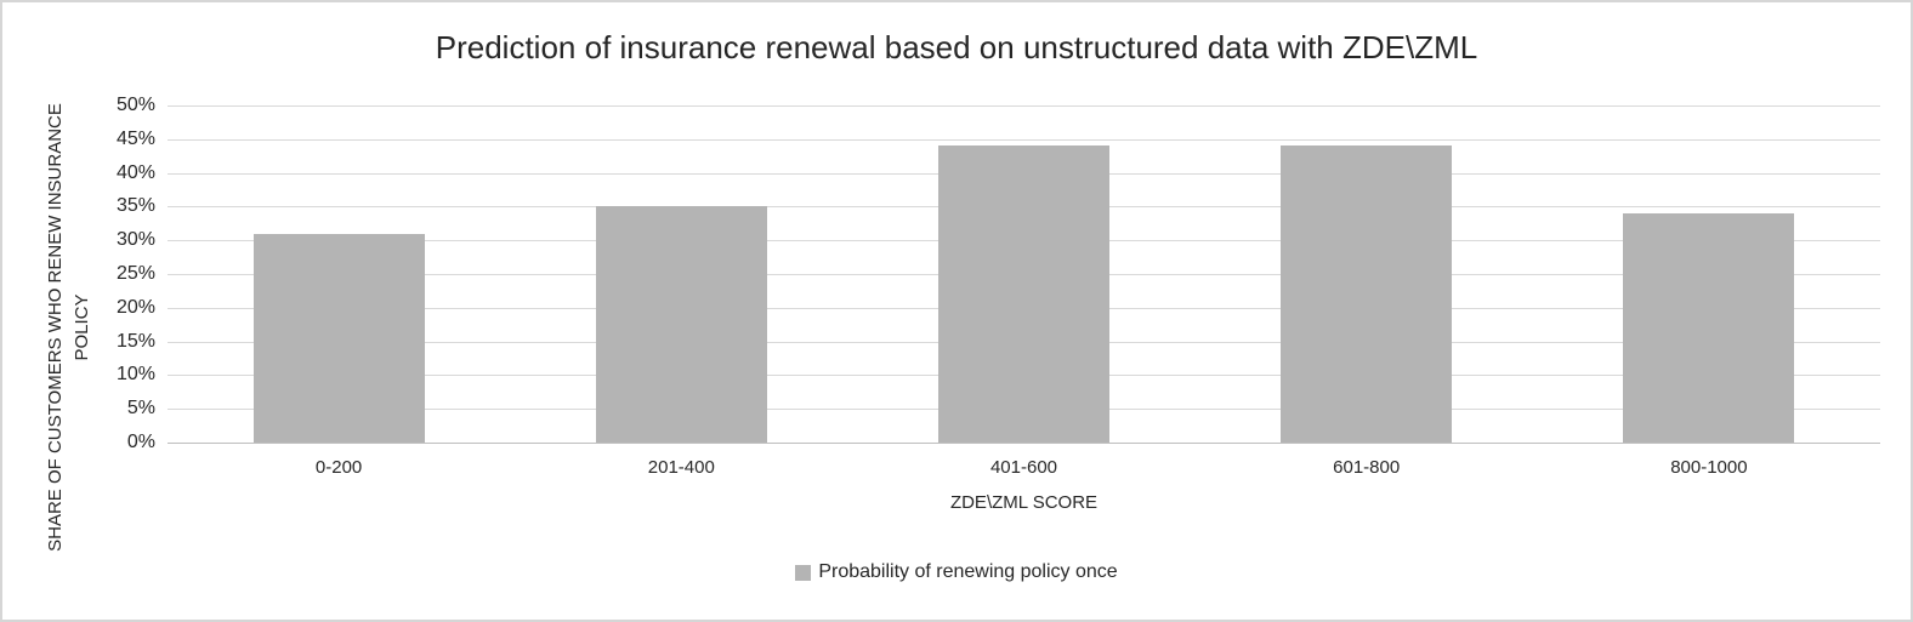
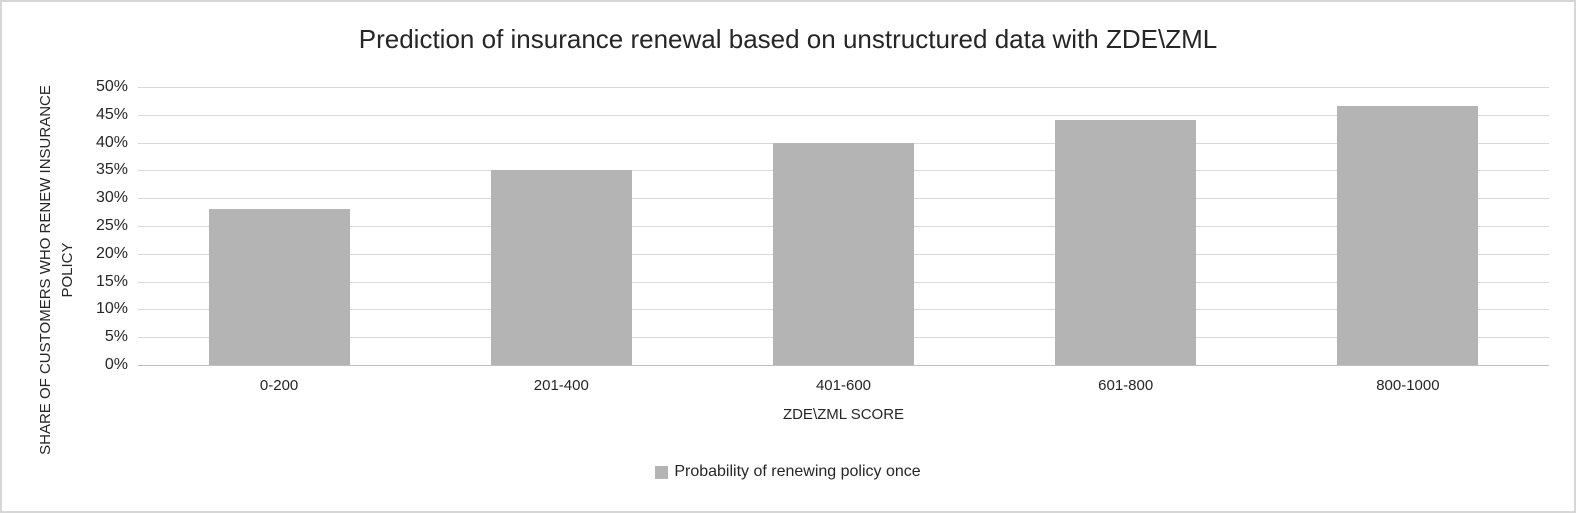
0-200: 31% -> 28%
401-600: 44% -> 40%
800-1000: 34% -> 46%
